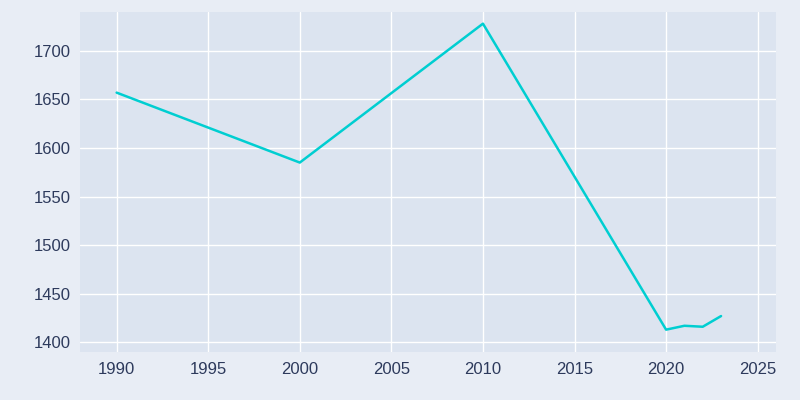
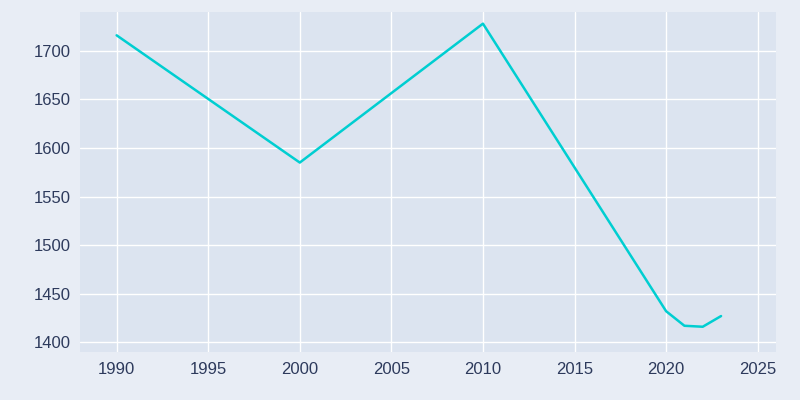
1990: 1657 -> 1716
2020: 1413 -> 1432
